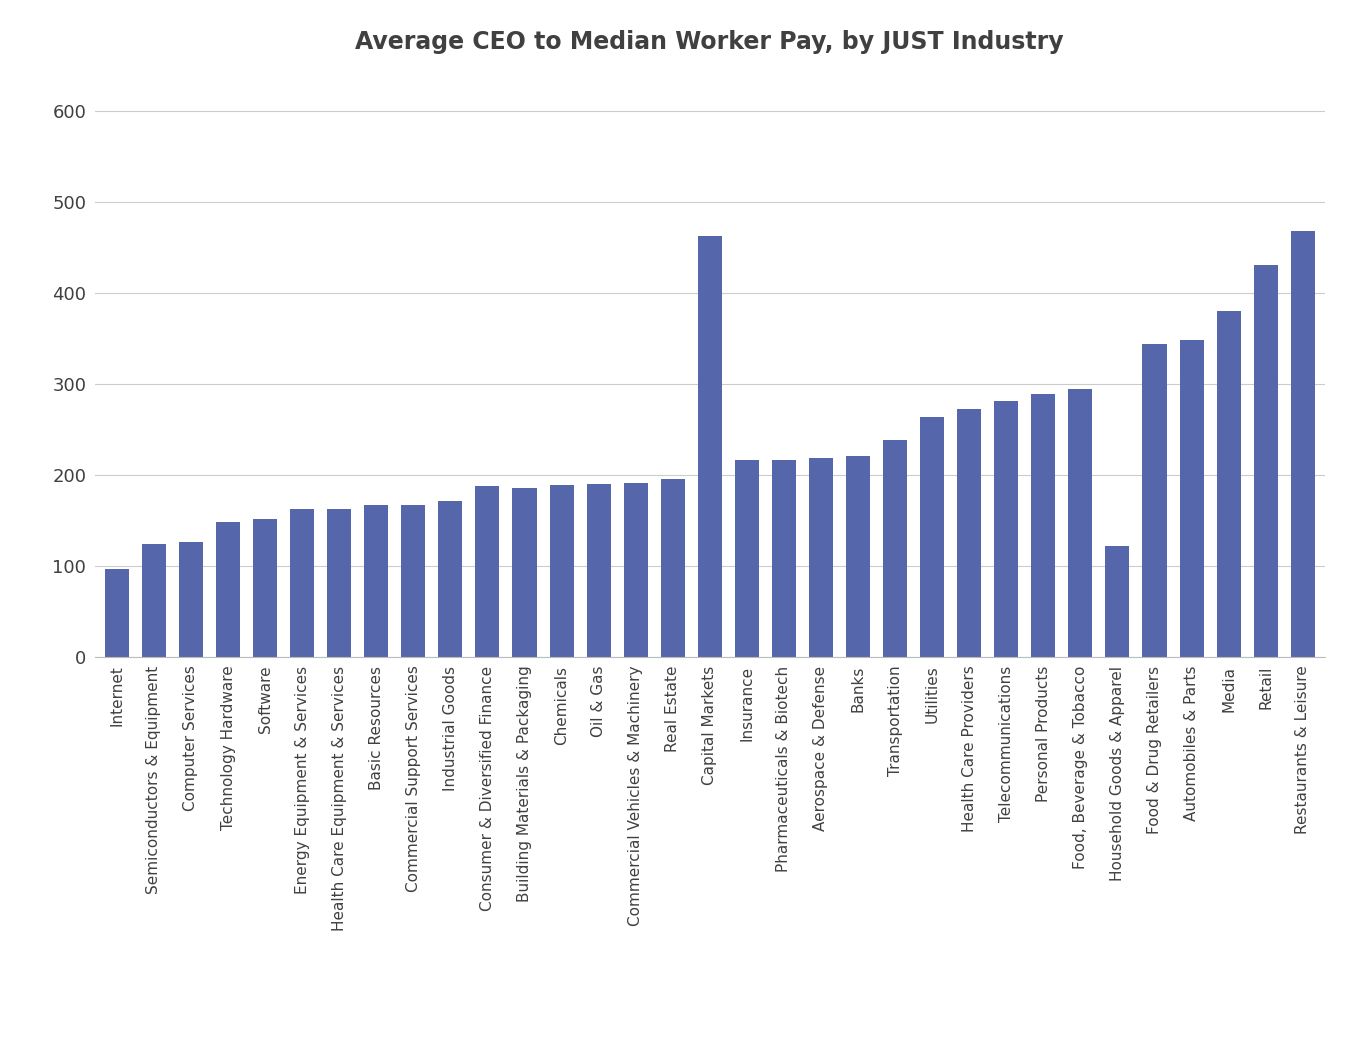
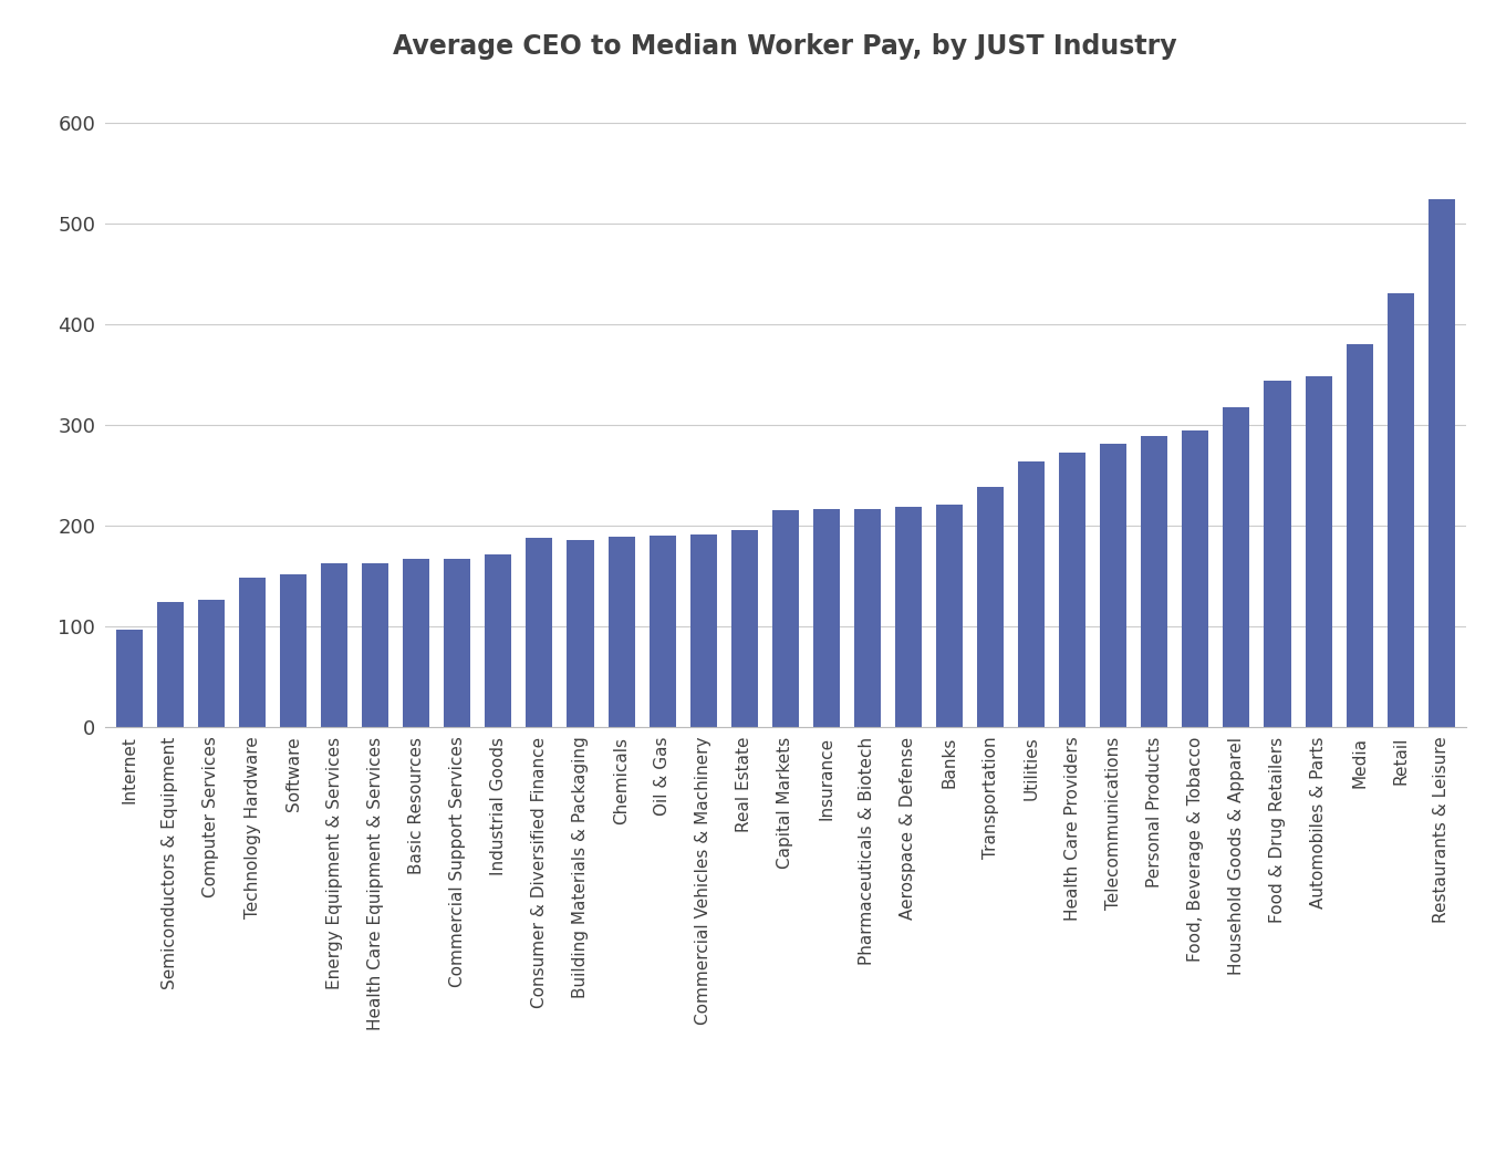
Capital Markets: 462 -> 215
Household Goods & Apparel: 122 -> 318
Restaurants & Leisure: 468 -> 524
